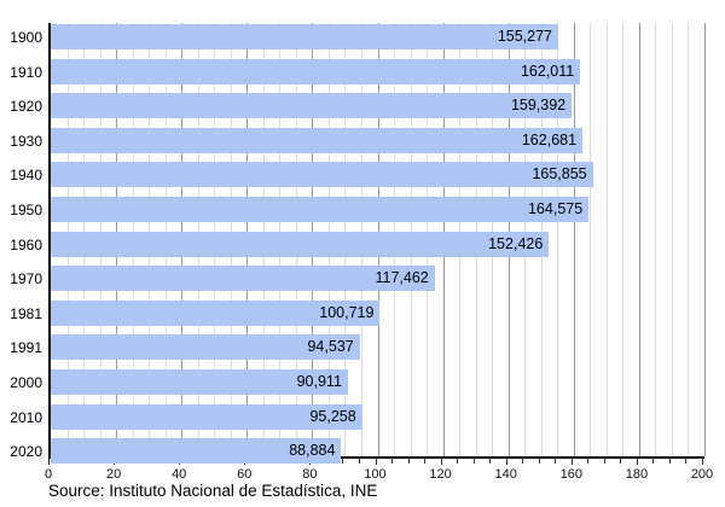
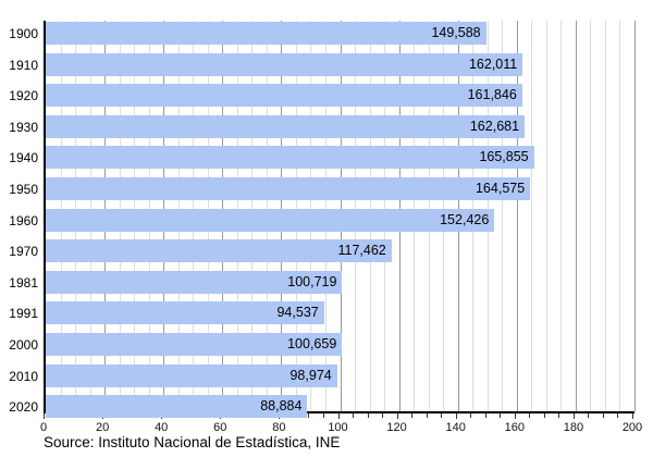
1900: 155,277 -> 149,588
1920: 159,392 -> 161,846
2000: 90,911 -> 100,659
2010: 95,258 -> 98,974
